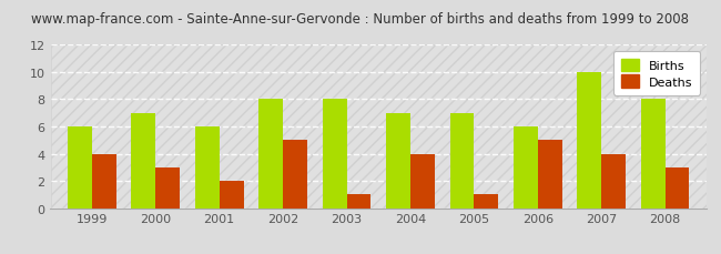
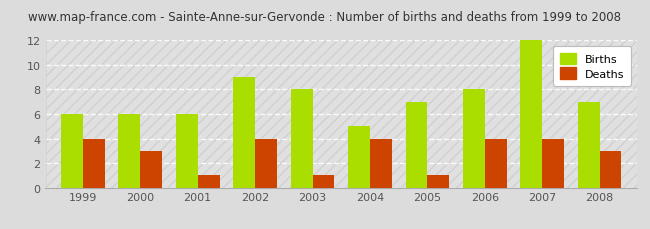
Births/2000: 7 -> 6
Deaths/2001: 2 -> 1
Births/2002: 8 -> 9
Deaths/2002: 5 -> 4
Births/2004: 7 -> 5
Births/2006: 6 -> 8
Deaths/2006: 5 -> 4
Births/2007: 10 -> 12
Births/2008: 8 -> 7
